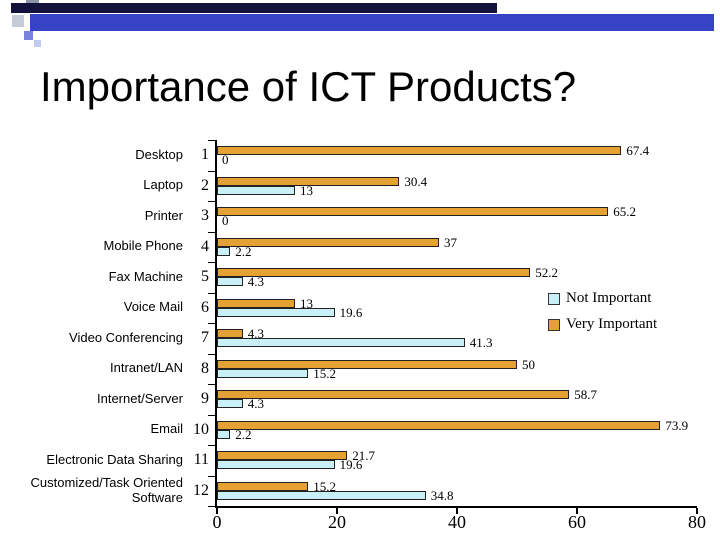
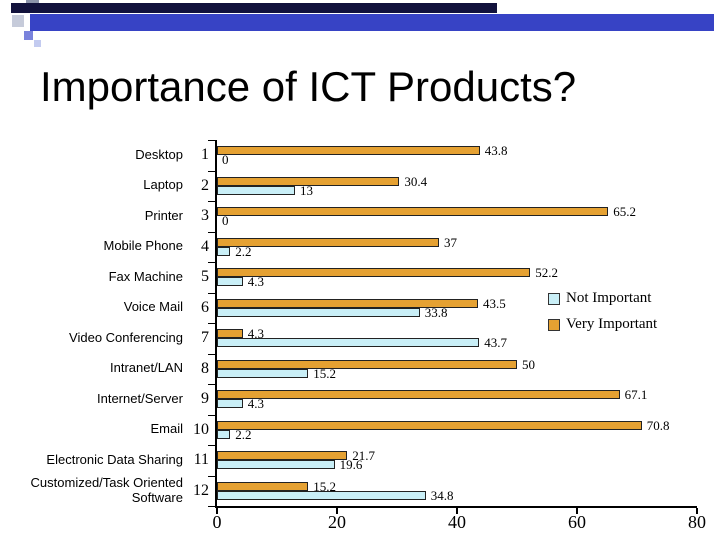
Very Important/Desktop: 67.4 -> 43.8
Very Important/Voice Mail: 13 -> 43.5
Not Important/Voice Mail: 19.6 -> 33.8
Not Important/Video Conferencing: 41.3 -> 43.7
Very Important/Internet/Server: 58.7 -> 67.1
Very Important/Email: 73.9 -> 70.8
